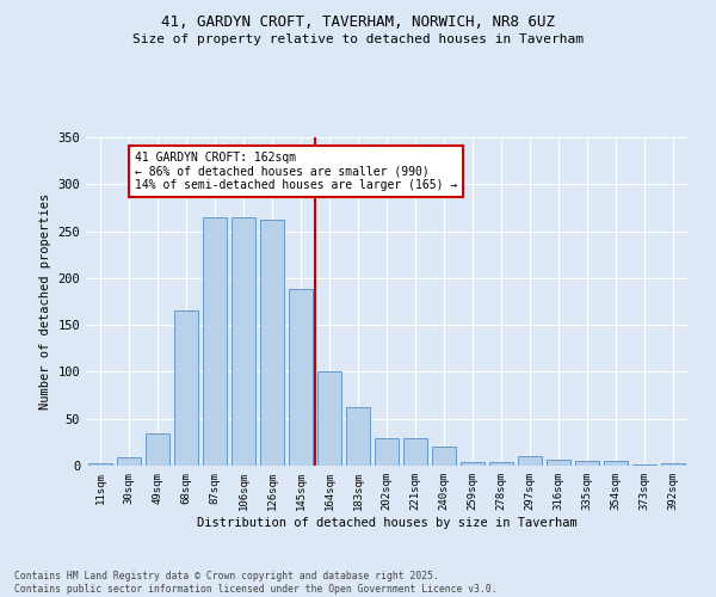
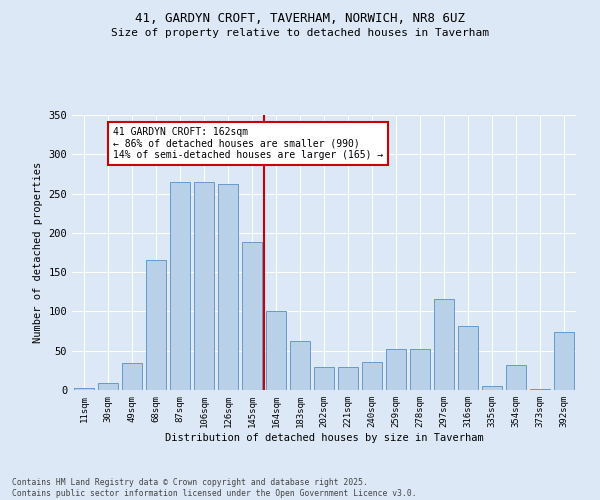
240sqm: 20 -> 36
259sqm: 4 -> 52
278sqm: 4 -> 52
297sqm: 10 -> 116
316sqm: 7 -> 82
354sqm: 5 -> 32
392sqm: 3 -> 74
